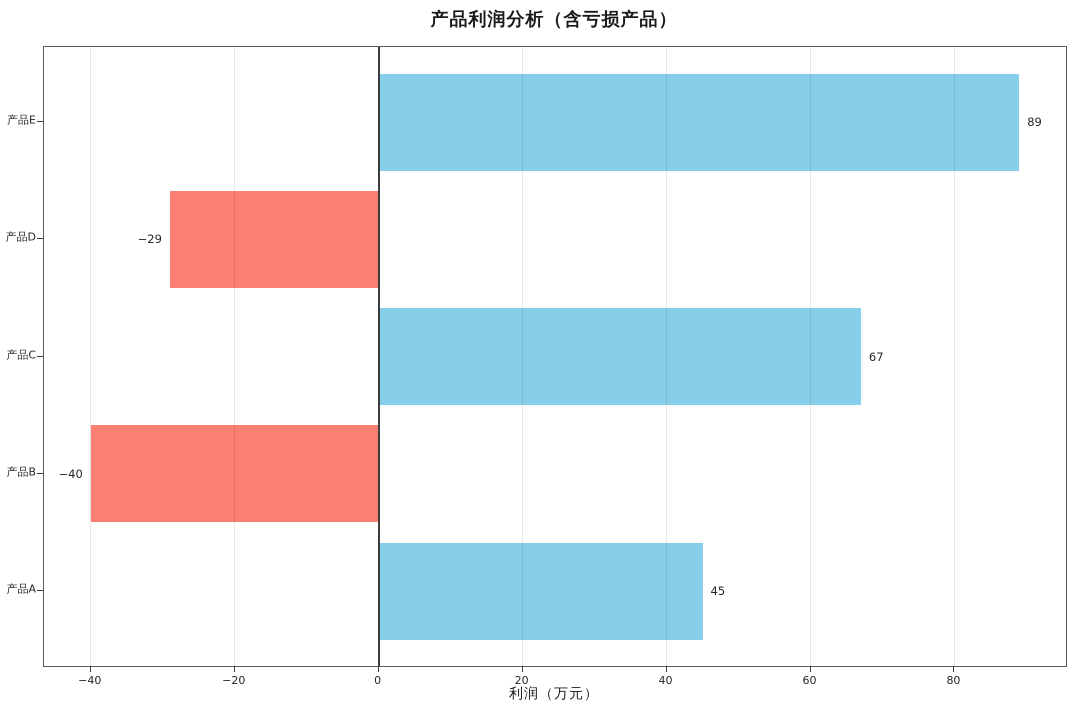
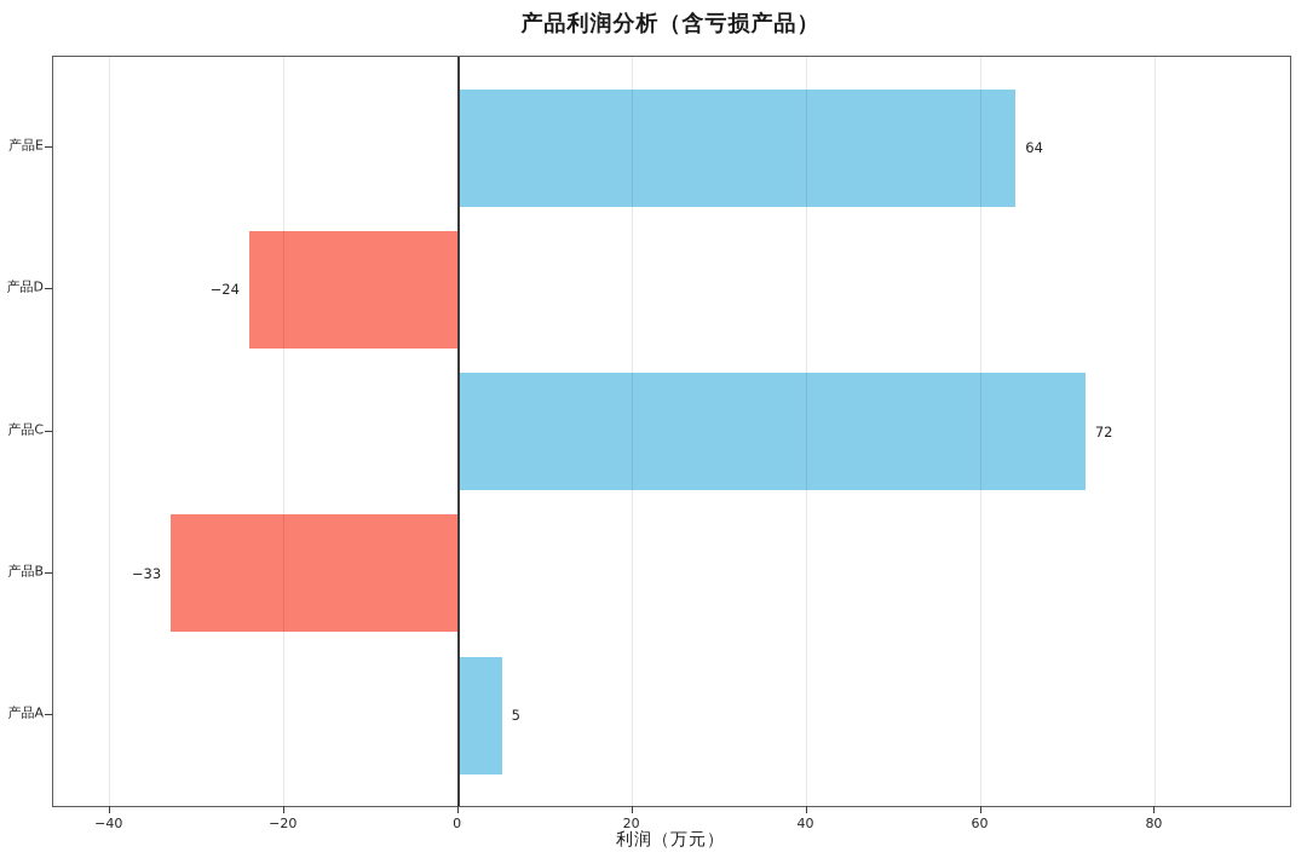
产品A: 45 -> 5
产品B: −40 -> −33
产品C: 67 -> 72
产品D: −29 -> −24
产品E: 89 -> 64
